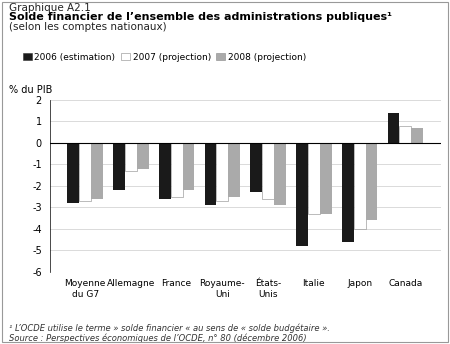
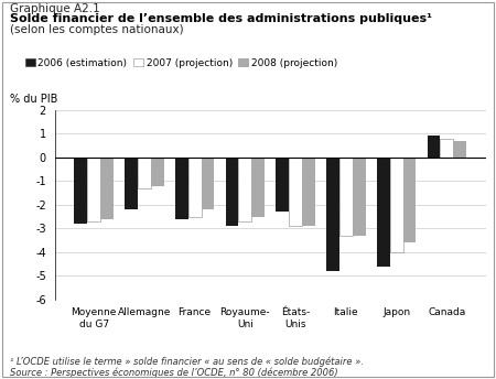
2007 (projection)/États- Unis: -2.6 -> -2.9
2006 (estimation)/Canada: 1.4 -> 0.9
